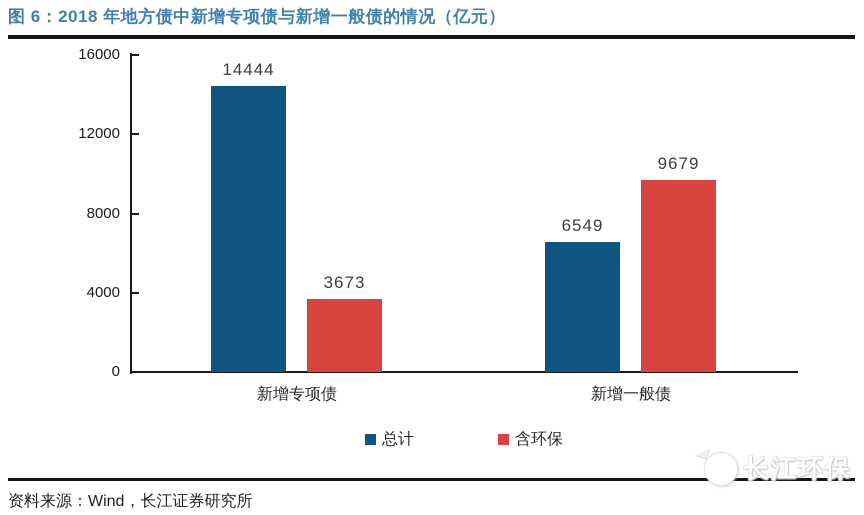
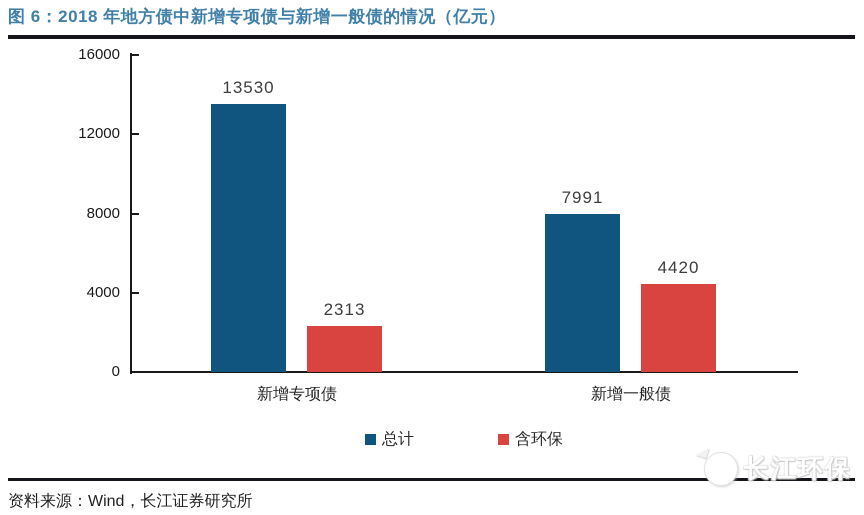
总计/新增专项债: 14444 -> 13530
含环保/新增专项债: 3673 -> 2313
总计/新增一般债: 6549 -> 7991
含环保/新增一般债: 9679 -> 4420
